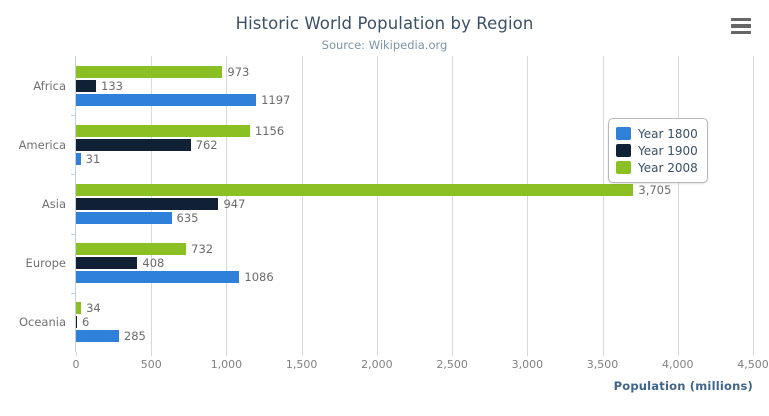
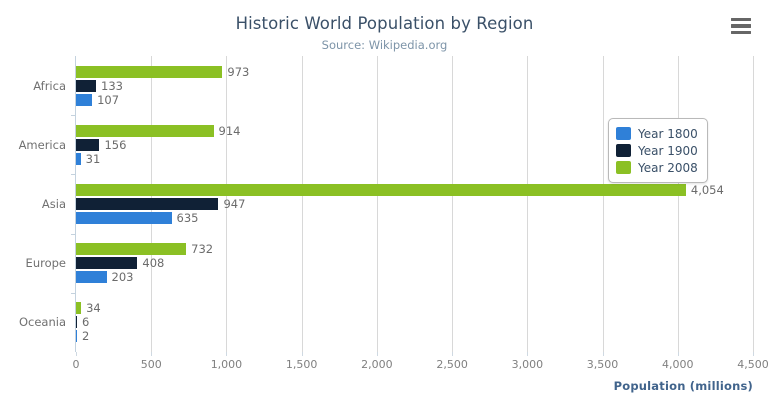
Year 1800/Africa: 1197 -> 107
Year 1900/America: 762 -> 156
Year 2008/America: 1156 -> 914
Year 2008/Asia: 3,705 -> 4,054
Year 1800/Europe: 1086 -> 203
Year 1800/Oceania: 285 -> 2
